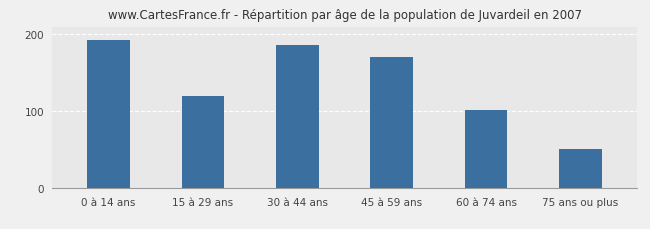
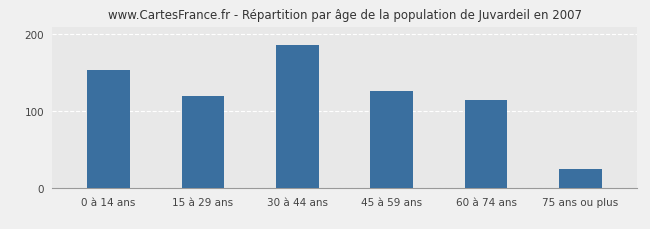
0 à 14 ans: 192 -> 154
45 à 59 ans: 170 -> 126
60 à 74 ans: 101 -> 114
75 ans ou plus: 50 -> 24
